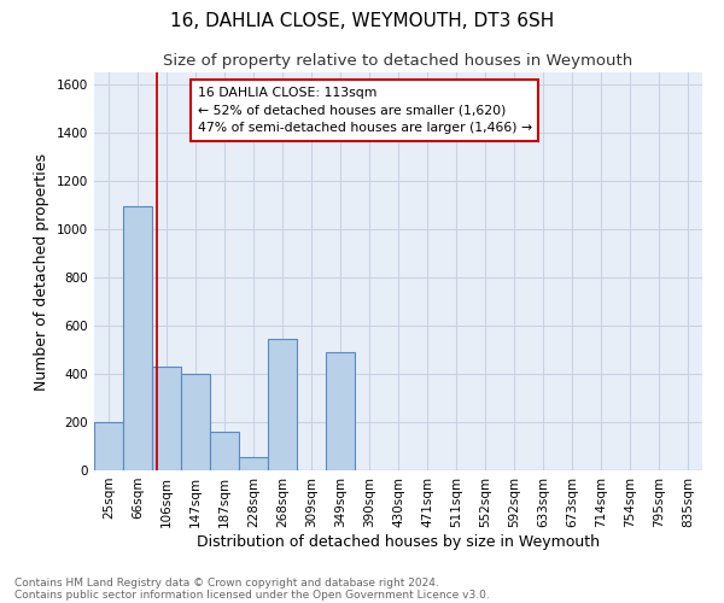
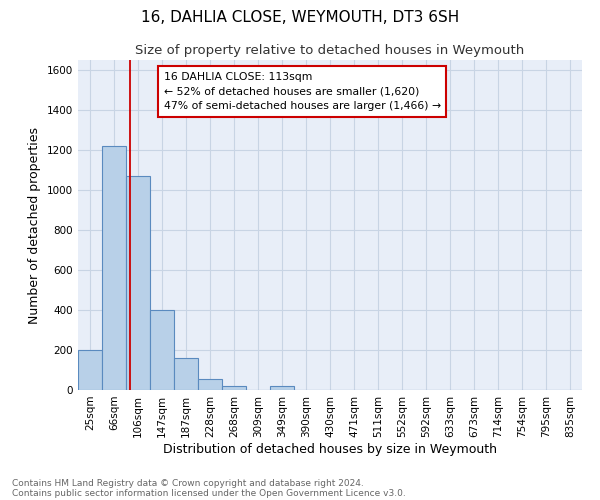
66sqm: 1095 -> 1220
106sqm: 430 -> 1070
268sqm: 545 -> 20
349sqm: 490 -> 20
